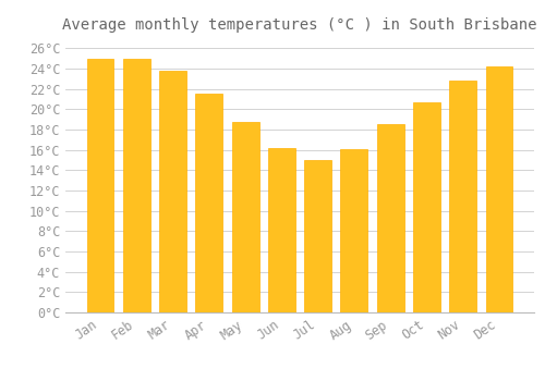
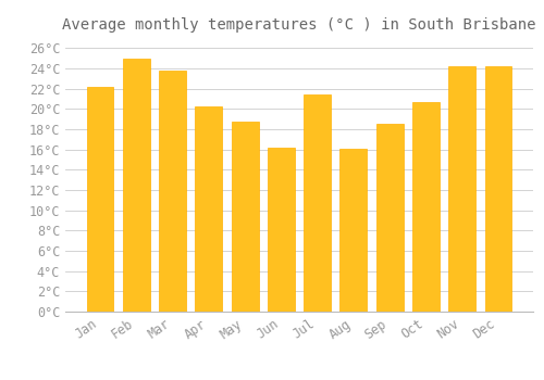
Jan: 25.0°C -> 22.2°C
Apr: 21.5°C -> 20.2°C
Jul: 15.0°C -> 21.4°C
Nov: 22.8°C -> 24.2°C
